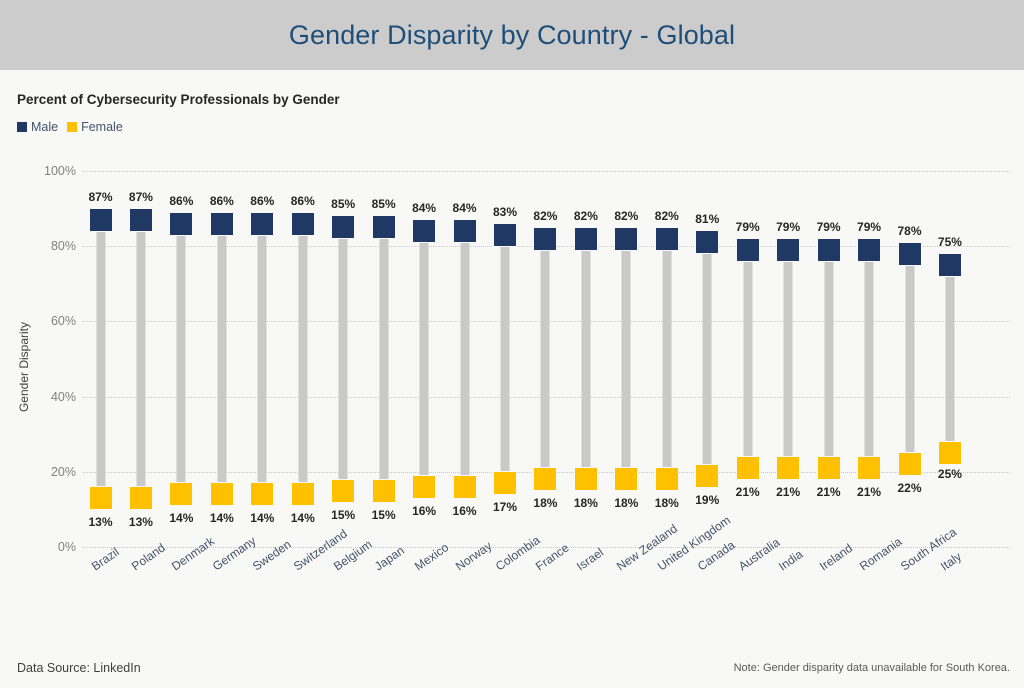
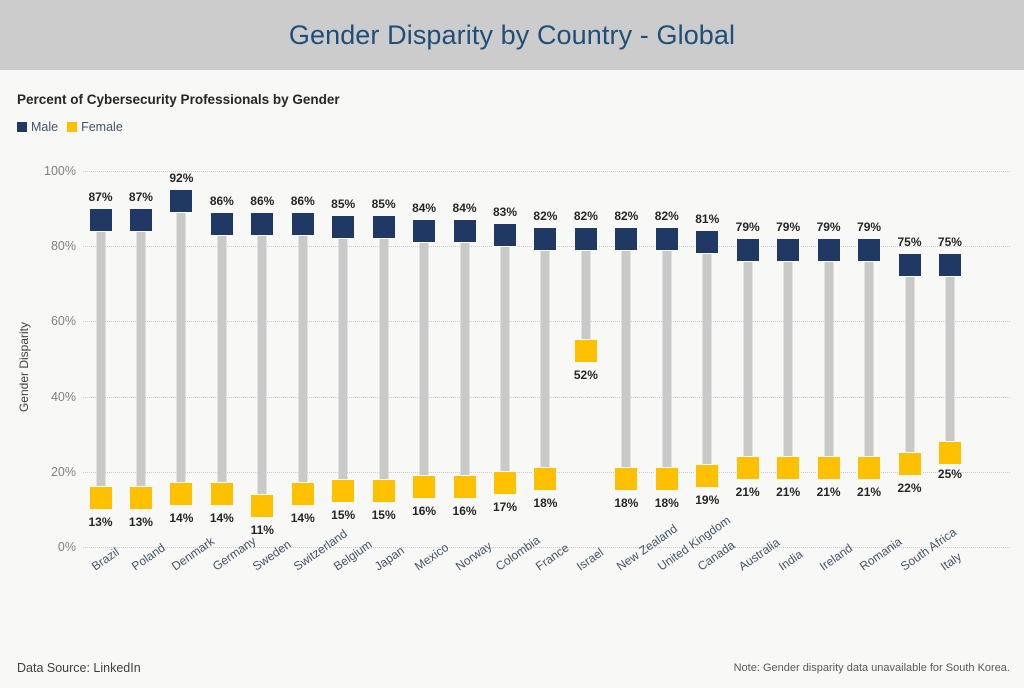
Male/Denmark: 86% -> 92%
Female/Sweden: 14% -> 11%
Female/Israel: 18% -> 52%
Male/South Africa: 78% -> 75%
